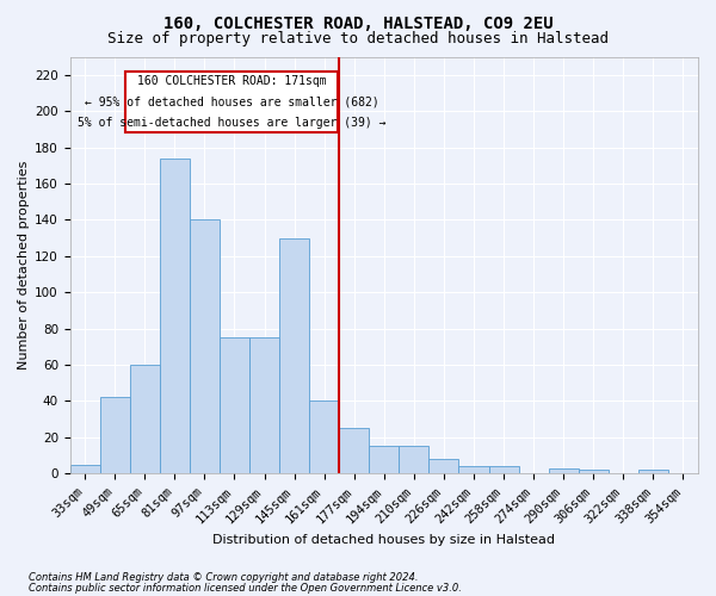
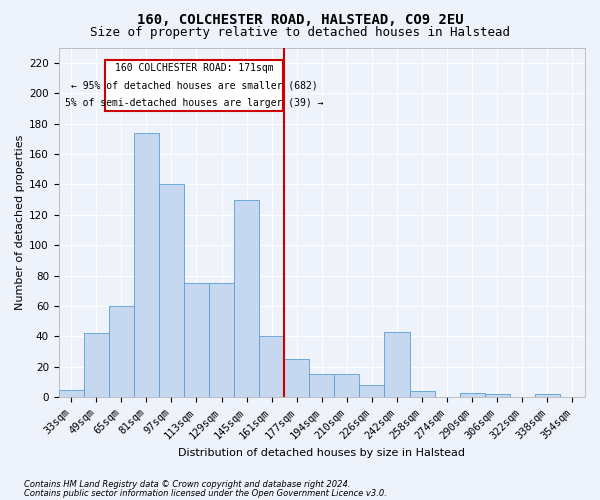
242sqm: 4 -> 43
